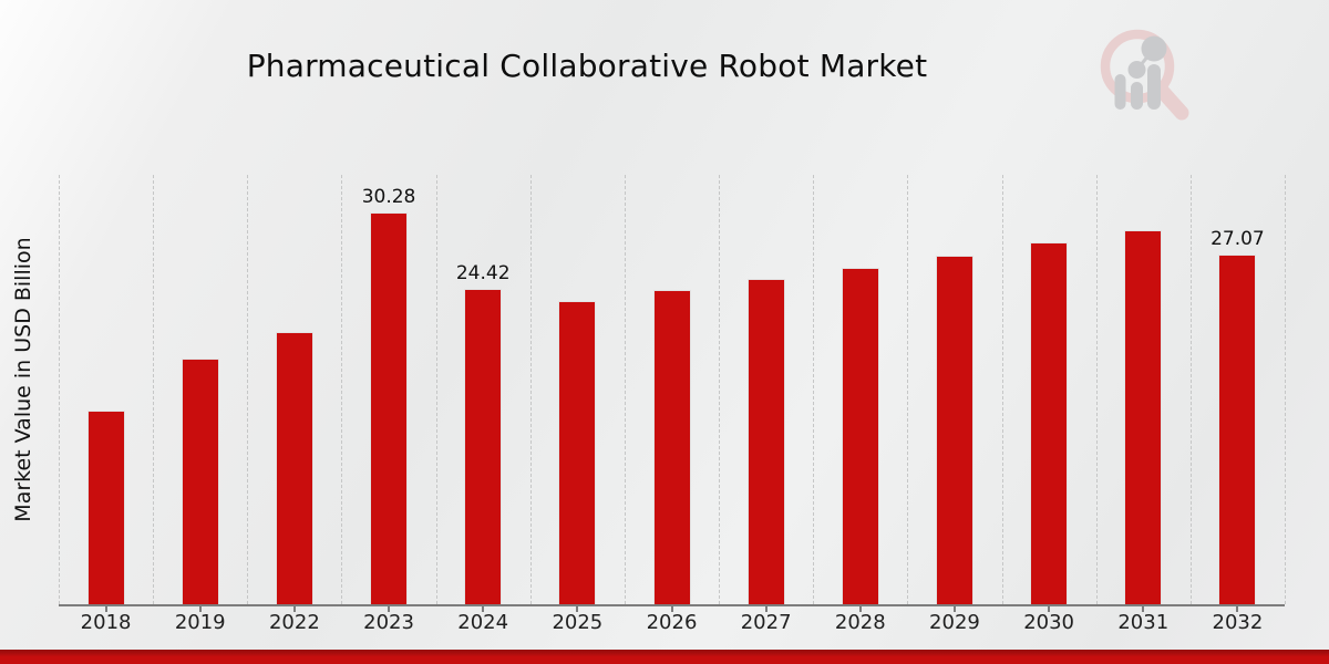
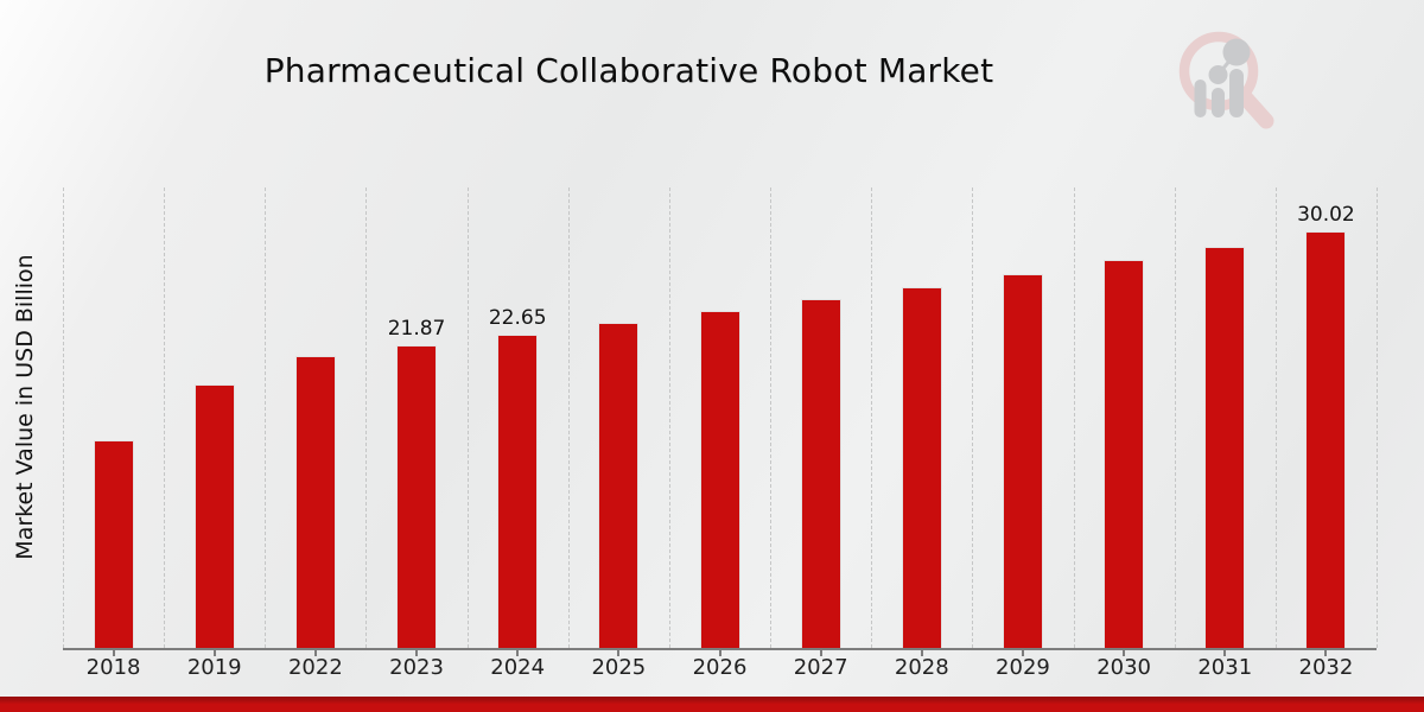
2023: 30.28 -> 21.87
2024: 24.42 -> 22.65
2032: 27.07 -> 30.02
